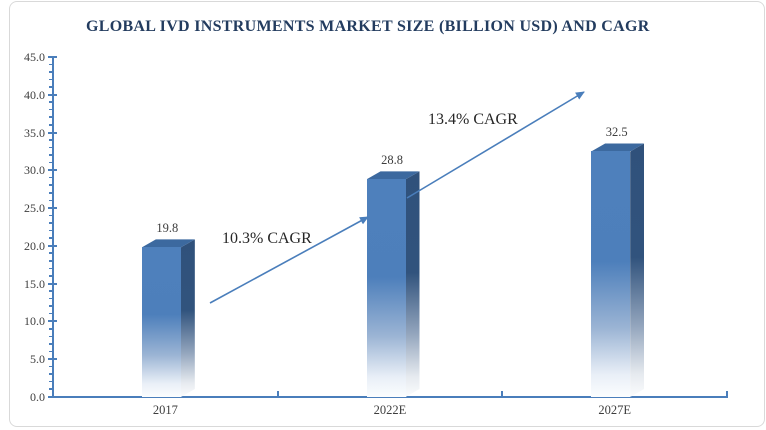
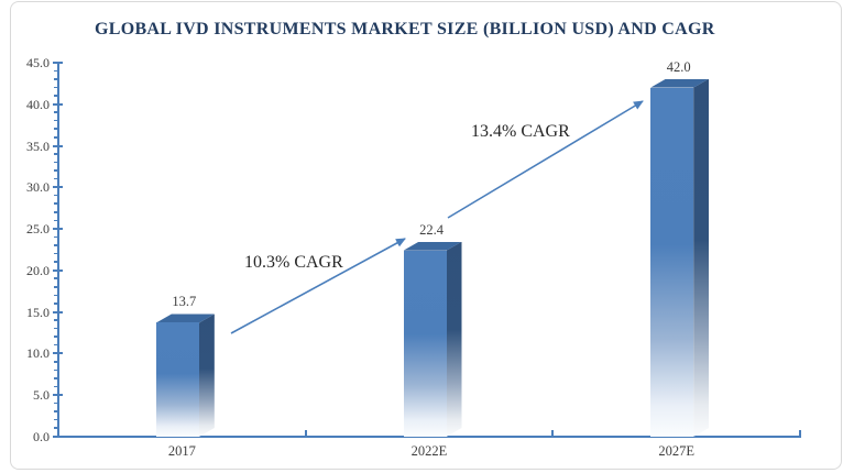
2017: 19.8 -> 13.7
2022E: 28.8 -> 22.4
2027E: 32.5 -> 42.0
